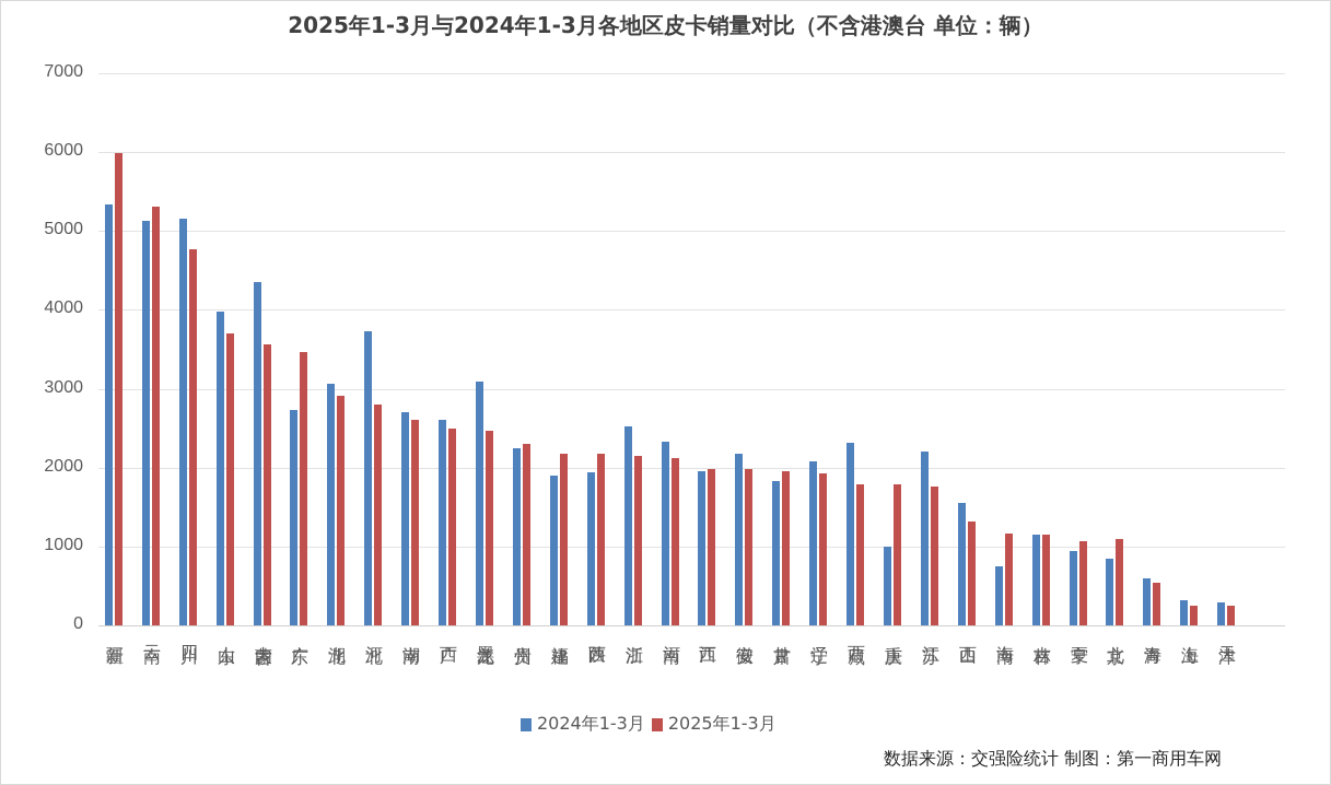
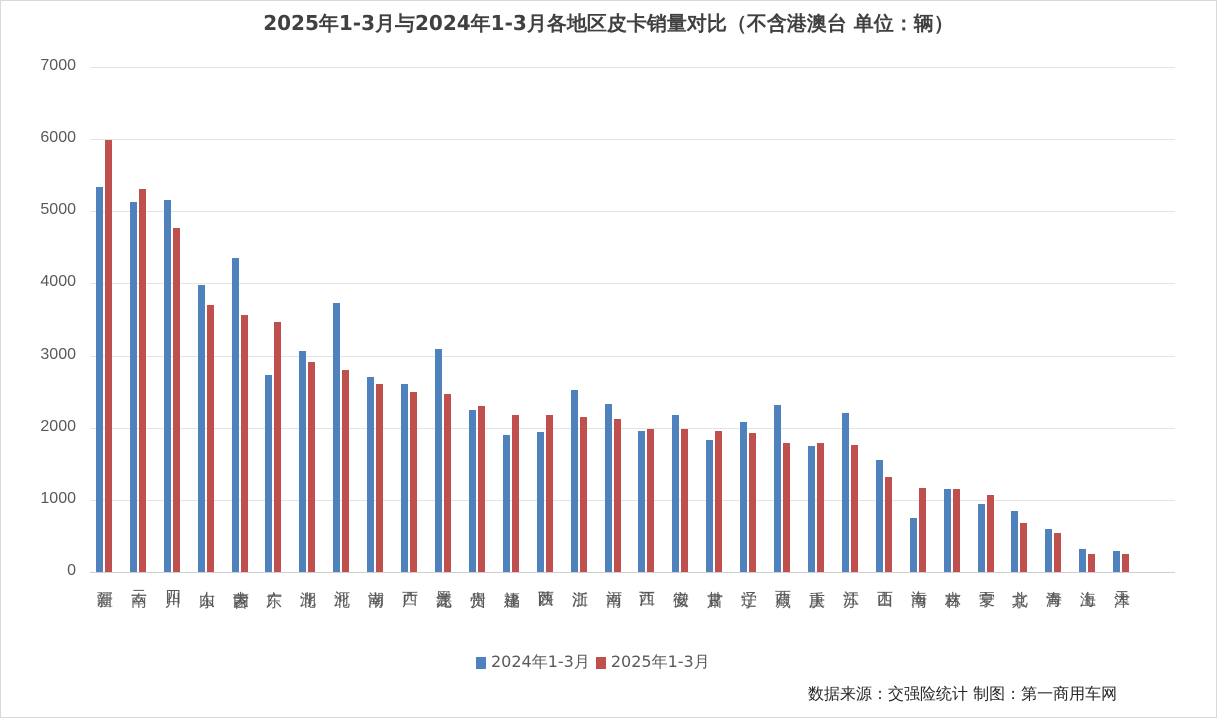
2024年1-3月/重庆: 1000 -> 1700
2025年1-3月/北京: 1100 -> 700
